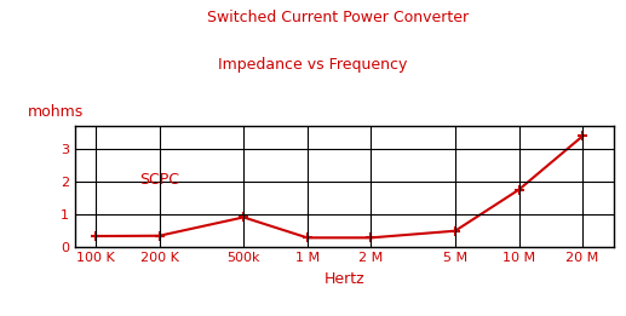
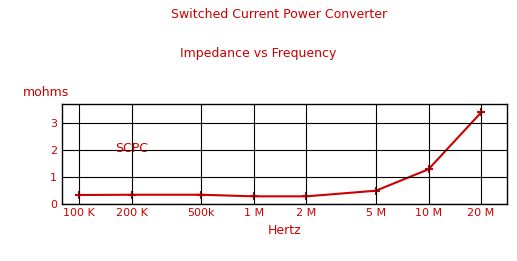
500k: 0.90 -> 0.33
10 M: 1.75 -> 1.28
